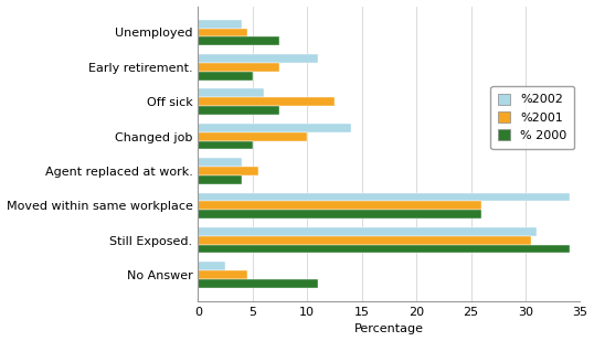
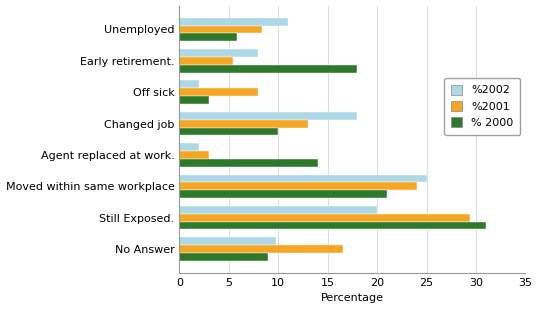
%2002/Unemployed: 4.0 -> 11.0
%2001/Unemployed: 4.5 -> 8.4
% 2000/Unemployed: 7.5 -> 5.8
%2002/Early retirement.: 11.0 -> 8.0
%2001/Early retirement.: 7.5 -> 5.4
% 2000/Early retirement.: 5.0 -> 18.0
%2002/Off sick: 6.0 -> 2.0
%2001/Off sick: 12.5 -> 8.0
% 2000/Off sick: 7.5 -> 3.0
%2002/Changed job: 14.0 -> 18.0
%2001/Changed job: 10.0 -> 13.0
% 2000/Changed job: 5.0 -> 10.0
%2002/Agent replaced at work.: 4.0 -> 2.0
%2001/Agent replaced at work.: 5.5 -> 3.0
% 2000/Agent replaced at work.: 4.0 -> 14.0
%2002/Moved within same workplace: 34.0 -> 25.0
%2001/Moved within same workplace: 26.0 -> 24.0
% 2000/Moved within same workplace: 26.0 -> 21.0
%2002/Still Exposed.: 31.0 -> 20.0
%2001/Still Exposed.: 30.5 -> 29.4
% 2000/Still Exposed.: 34.0 -> 31.0
%2002/No Answer: 2.5 -> 9.8
%2001/No Answer: 4.5 -> 16.6
% 2000/No Answer: 11.0 -> 9.0
